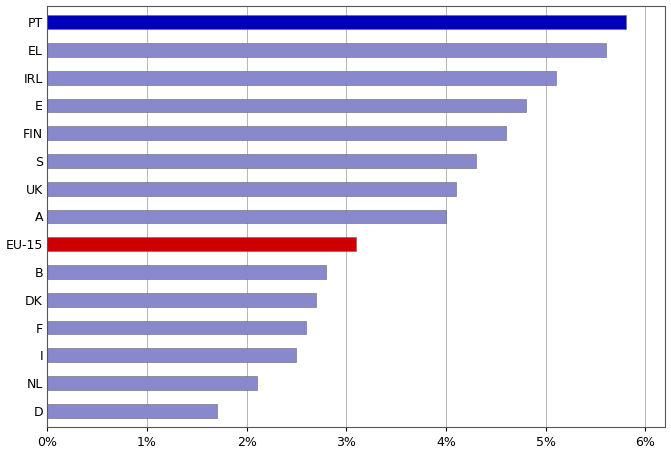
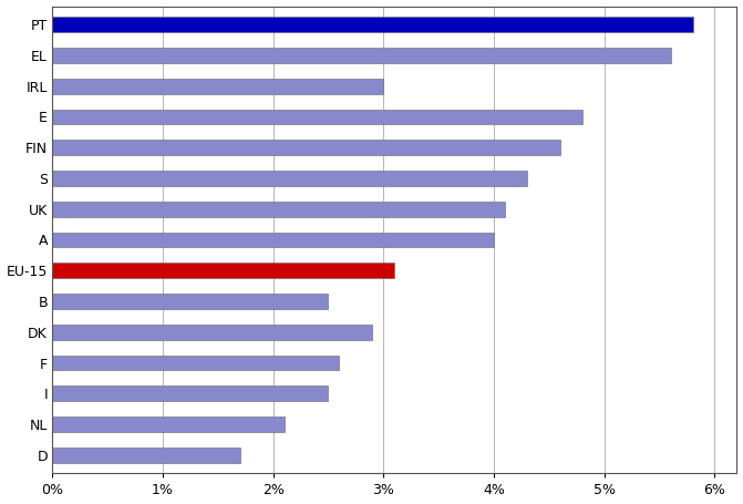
IRL: 5.1% -> 3.0%
B: 2.8% -> 2.5%
DK: 2.7% -> 2.9%
